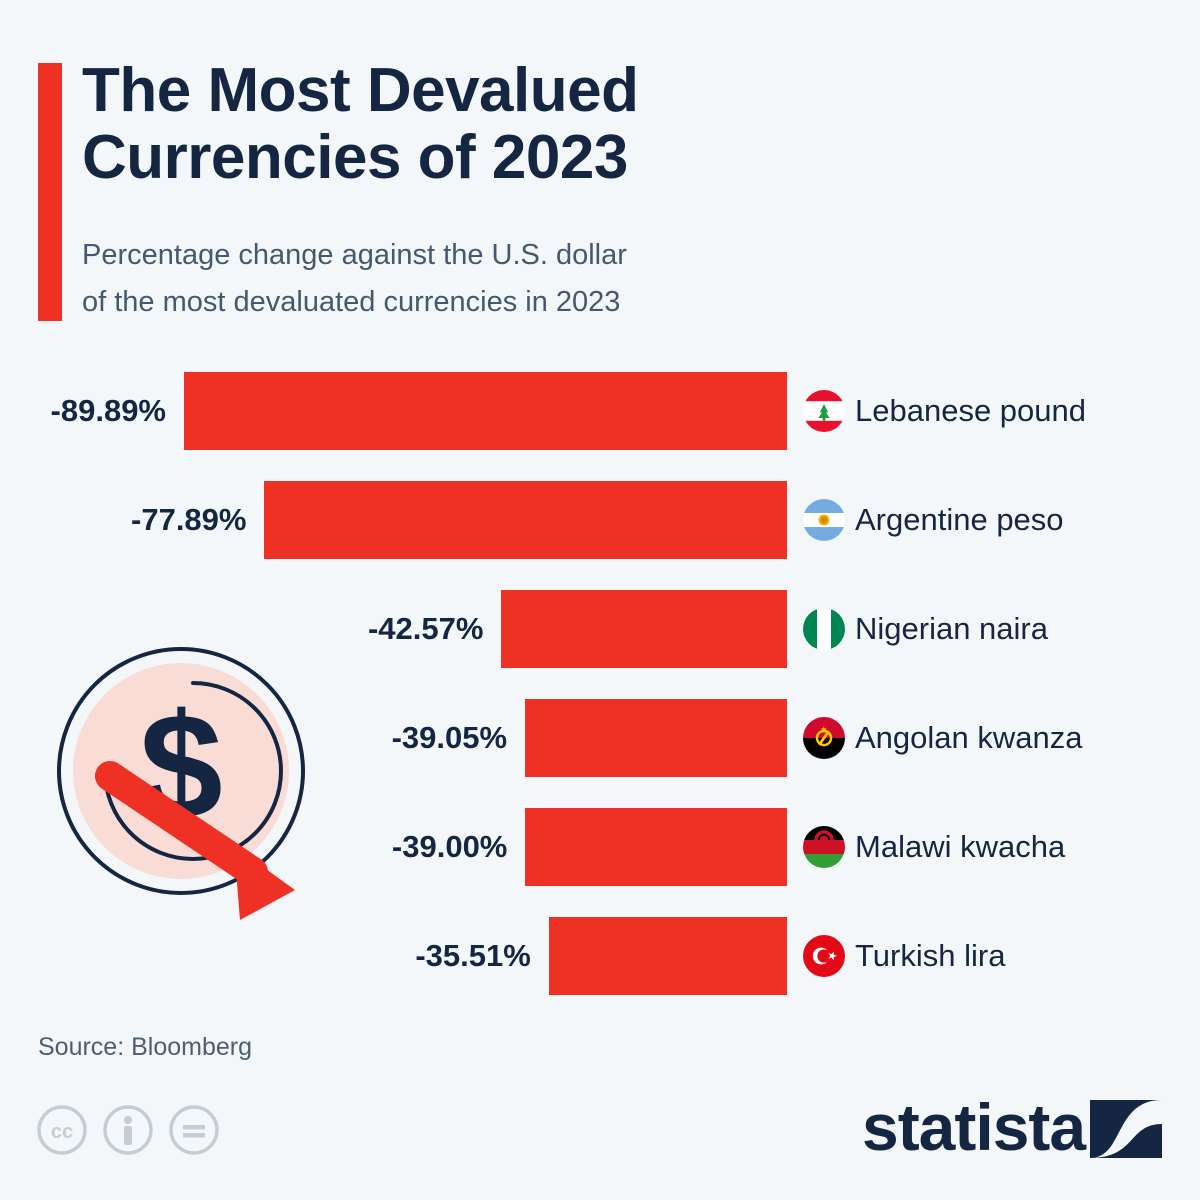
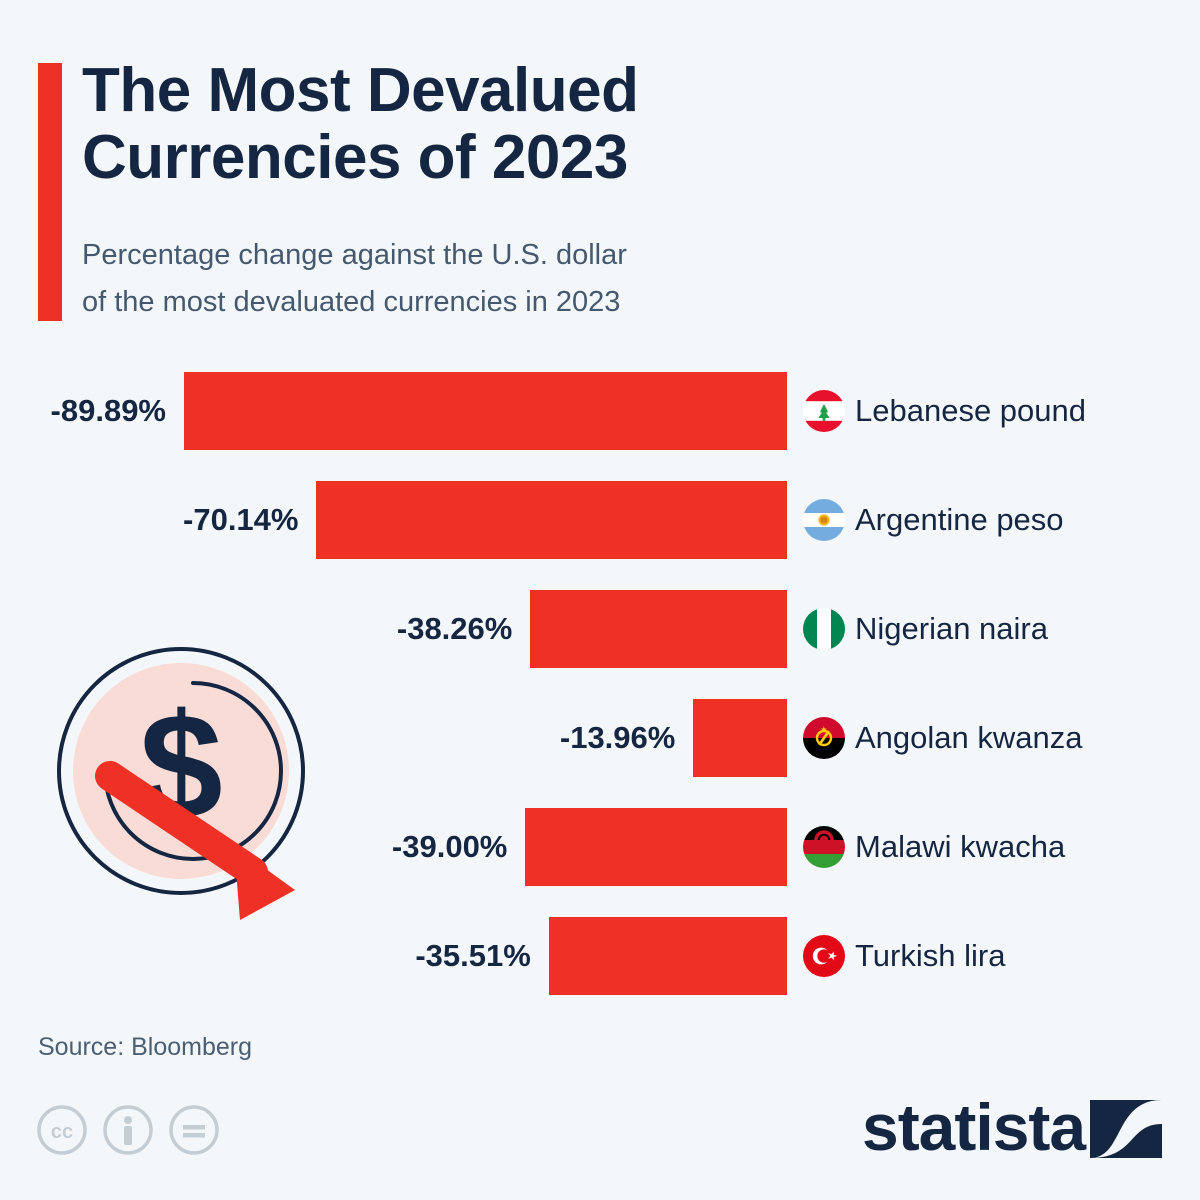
Argentine peso: -77.89% -> -70.14%
Nigerian naira: -42.57% -> -38.26%
Angolan kwanza: -39.05% -> -13.96%
